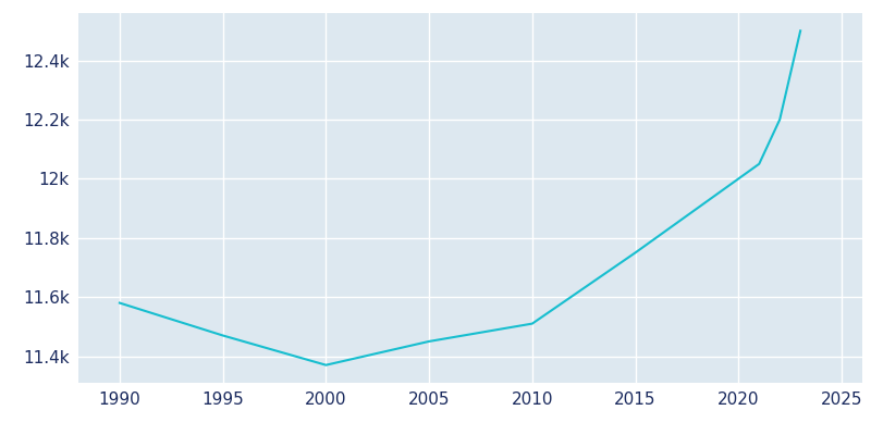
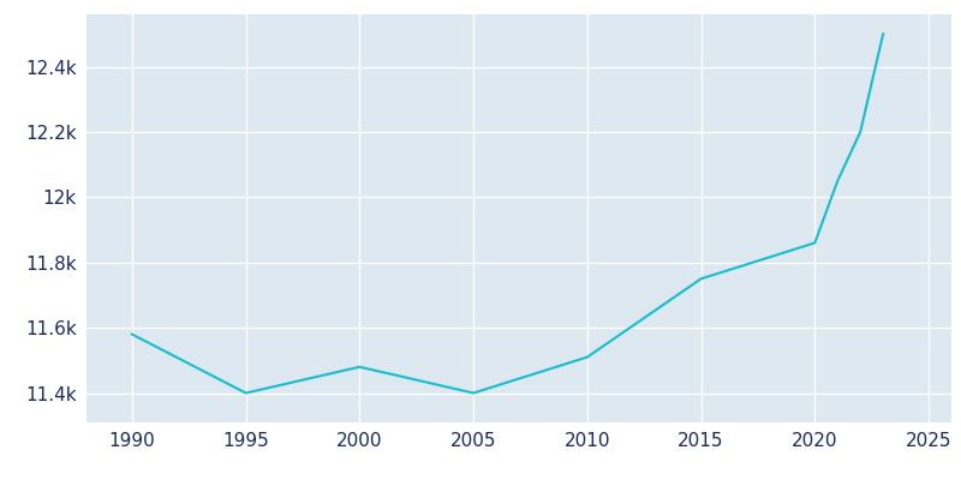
1995: 11.47k -> 11.40k
2000: 11.37k -> 11.48k
2005: 11.45k -> 11.40k
2020: 12.00k -> 11.86k
